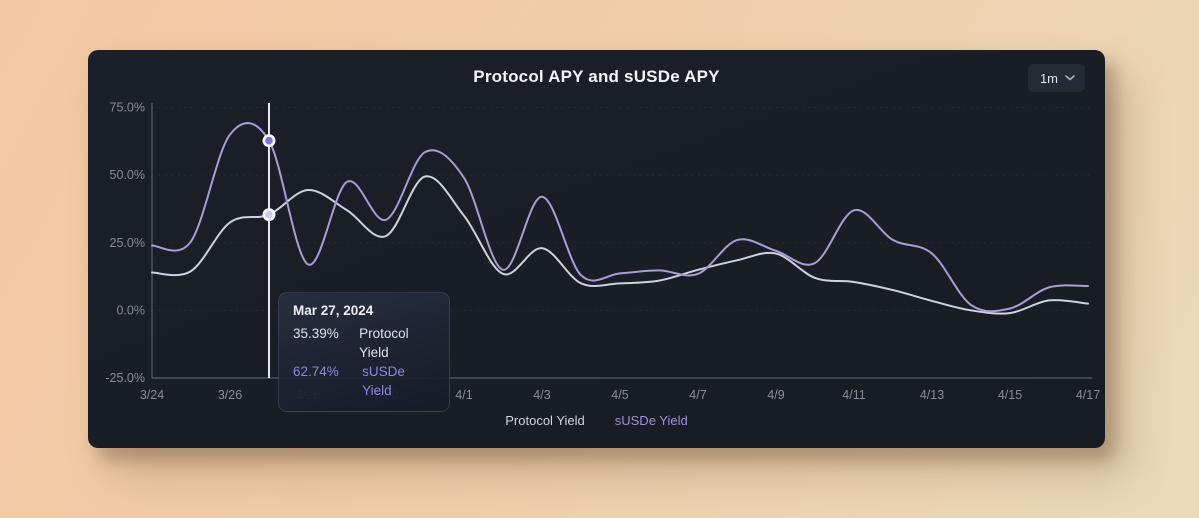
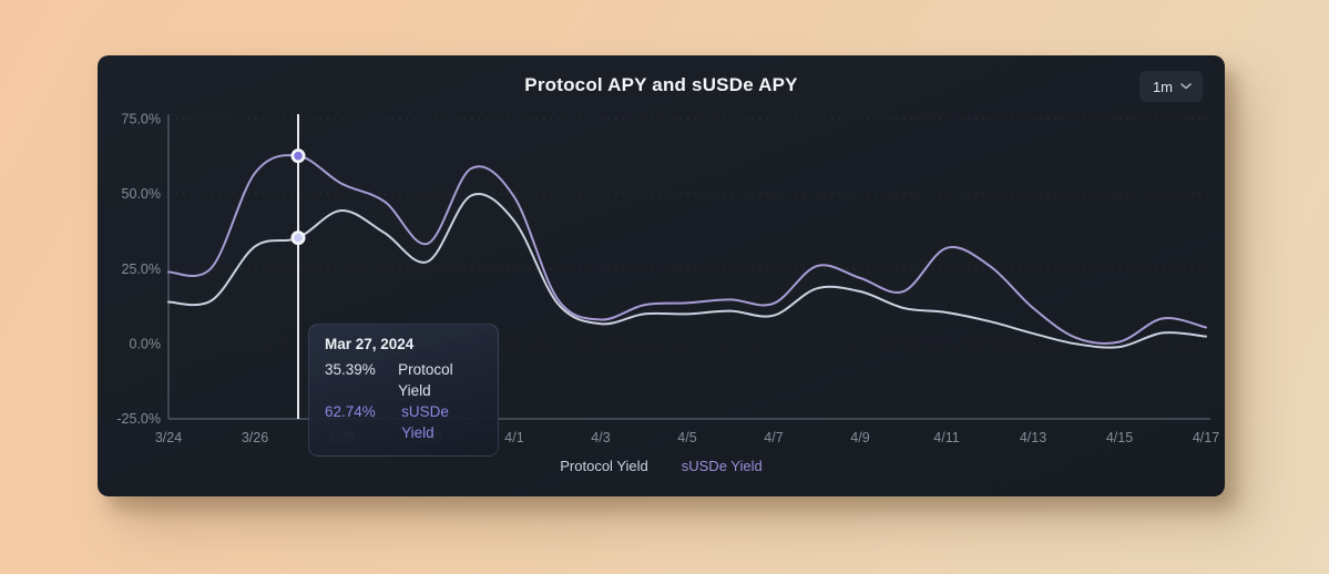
sUSDe Yield/3/26: 65% -> 57%
sUSDe Yield/3/28: 17% -> 54%
Protocol Yield/4/1: 35% -> 41%
Protocol Yield/4/3: 23% -> 7%
sUSDe Yield/4/3: 42% -> 8%
Protocol Yield/4/7: 15% -> 10%
Protocol Yield/4/9: 21% -> 18%
sUSDe Yield/4/11: 37% -> 32%
sUSDe Yield/4/13: 21% -> 12%
sUSDe Yield/4/17: 9% -> 6%
